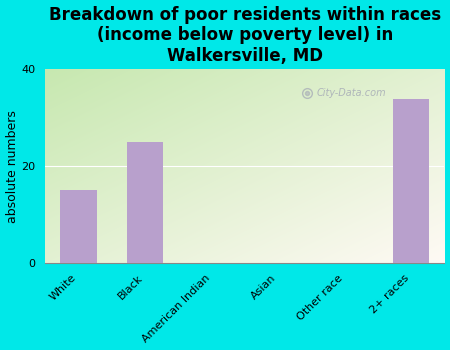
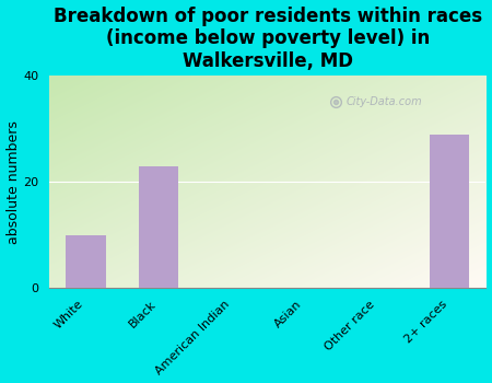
White: 15 -> 10
Black: 25 -> 23
2+ races: 34 -> 29
